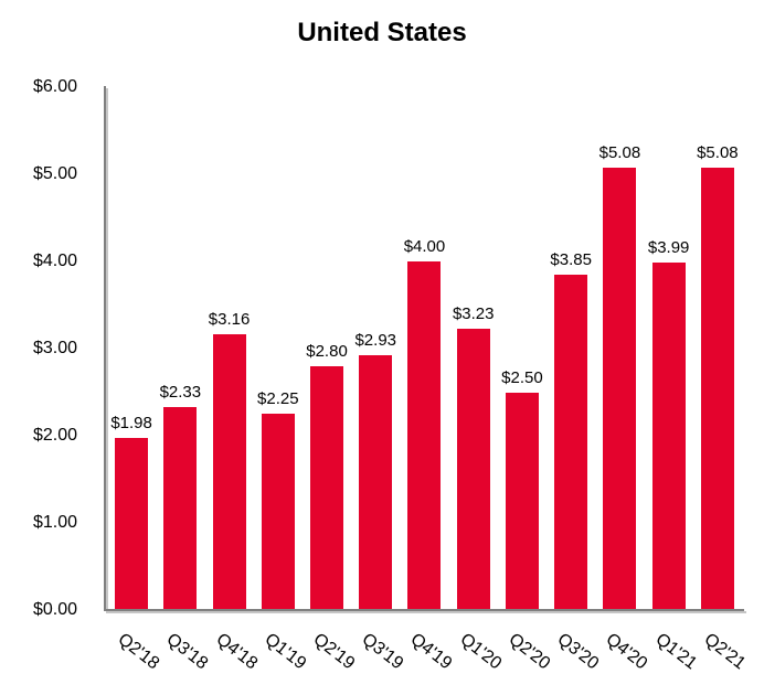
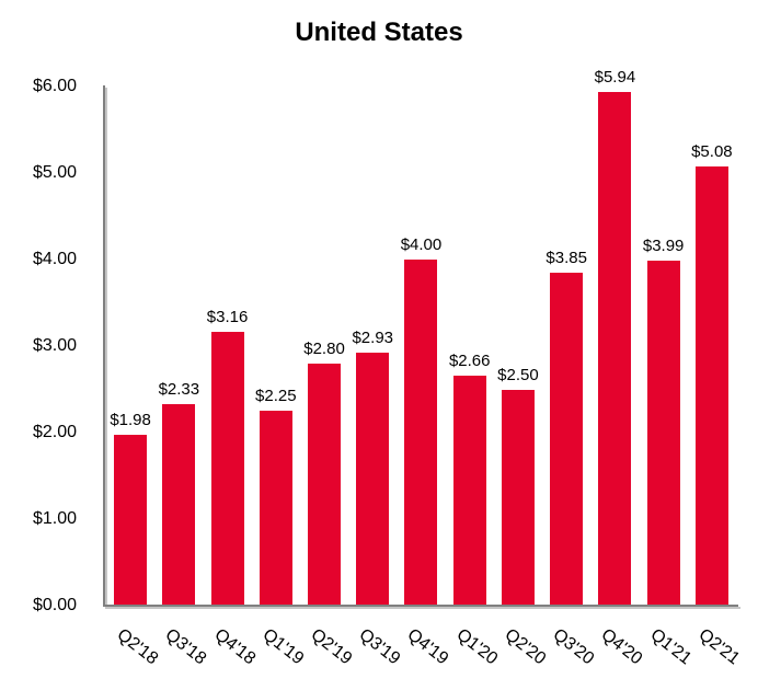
Q1'20: $3.23 -> $2.66
Q4'20: $5.08 -> $5.94
